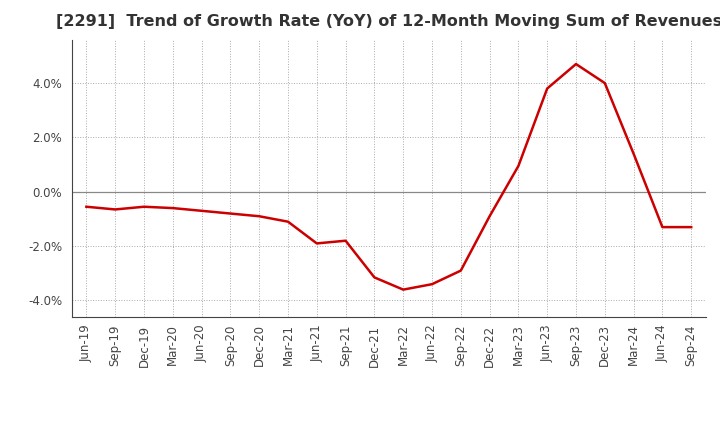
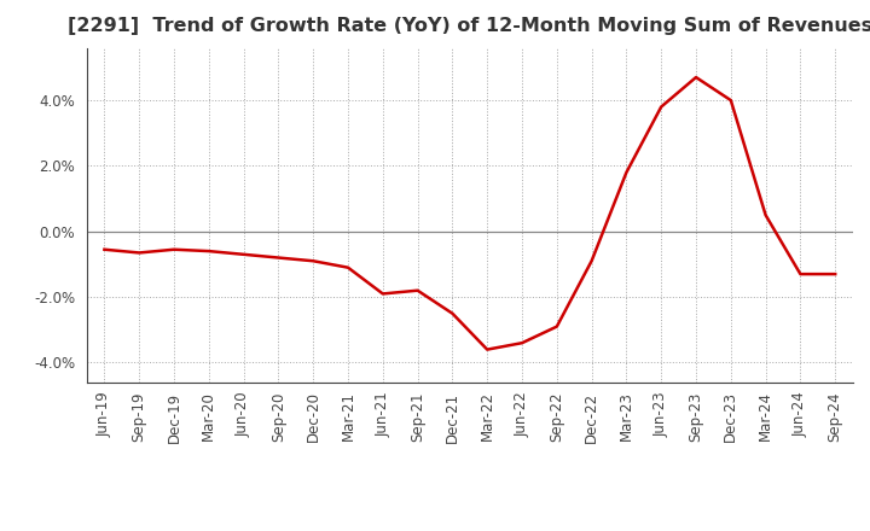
Dec-21: -3.15% -> -2.50%
Mar-23: 0.95% -> 1.80%
Mar-24: 1.40% -> 0.50%
